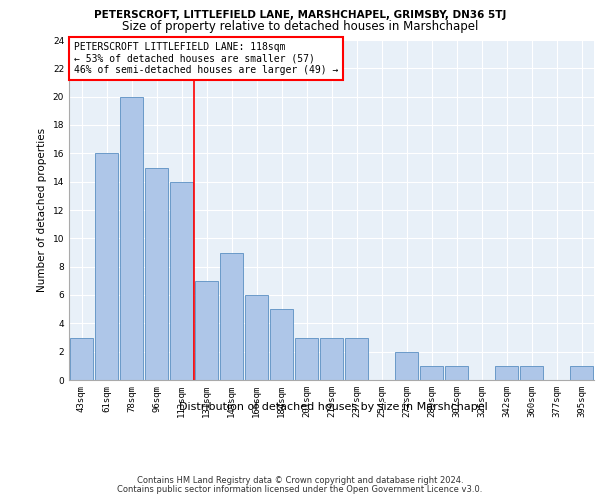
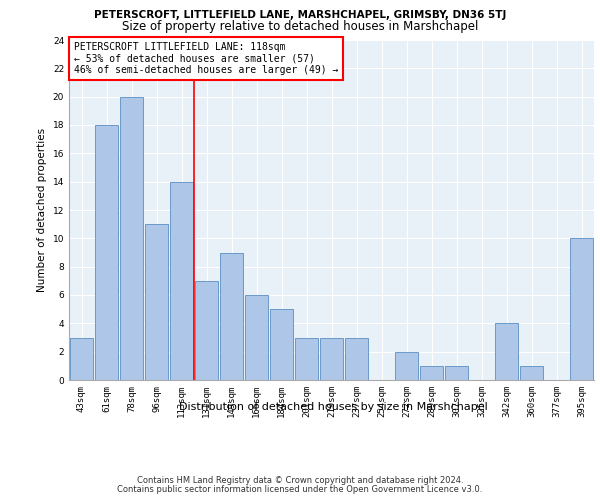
61sqm: 16 -> 18
96sqm: 15 -> 11
342sqm: 1 -> 4
395sqm: 1 -> 10
